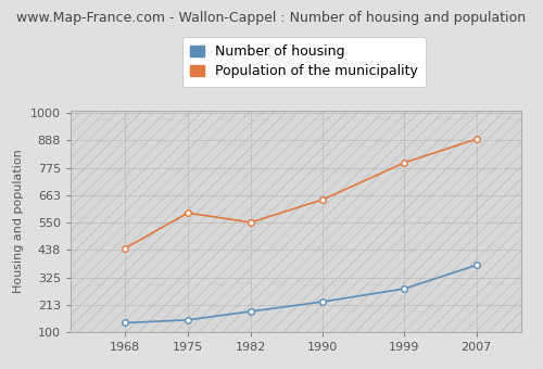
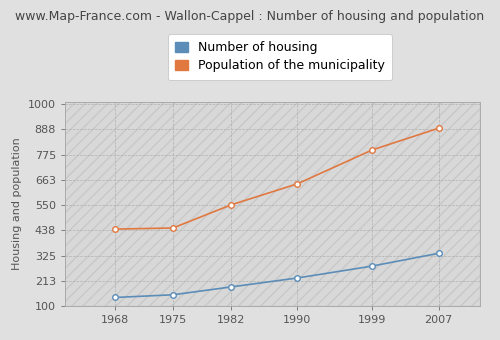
Population of the municipality/1975: 590 -> 448
Number of housing/2007: 375 -> 335
